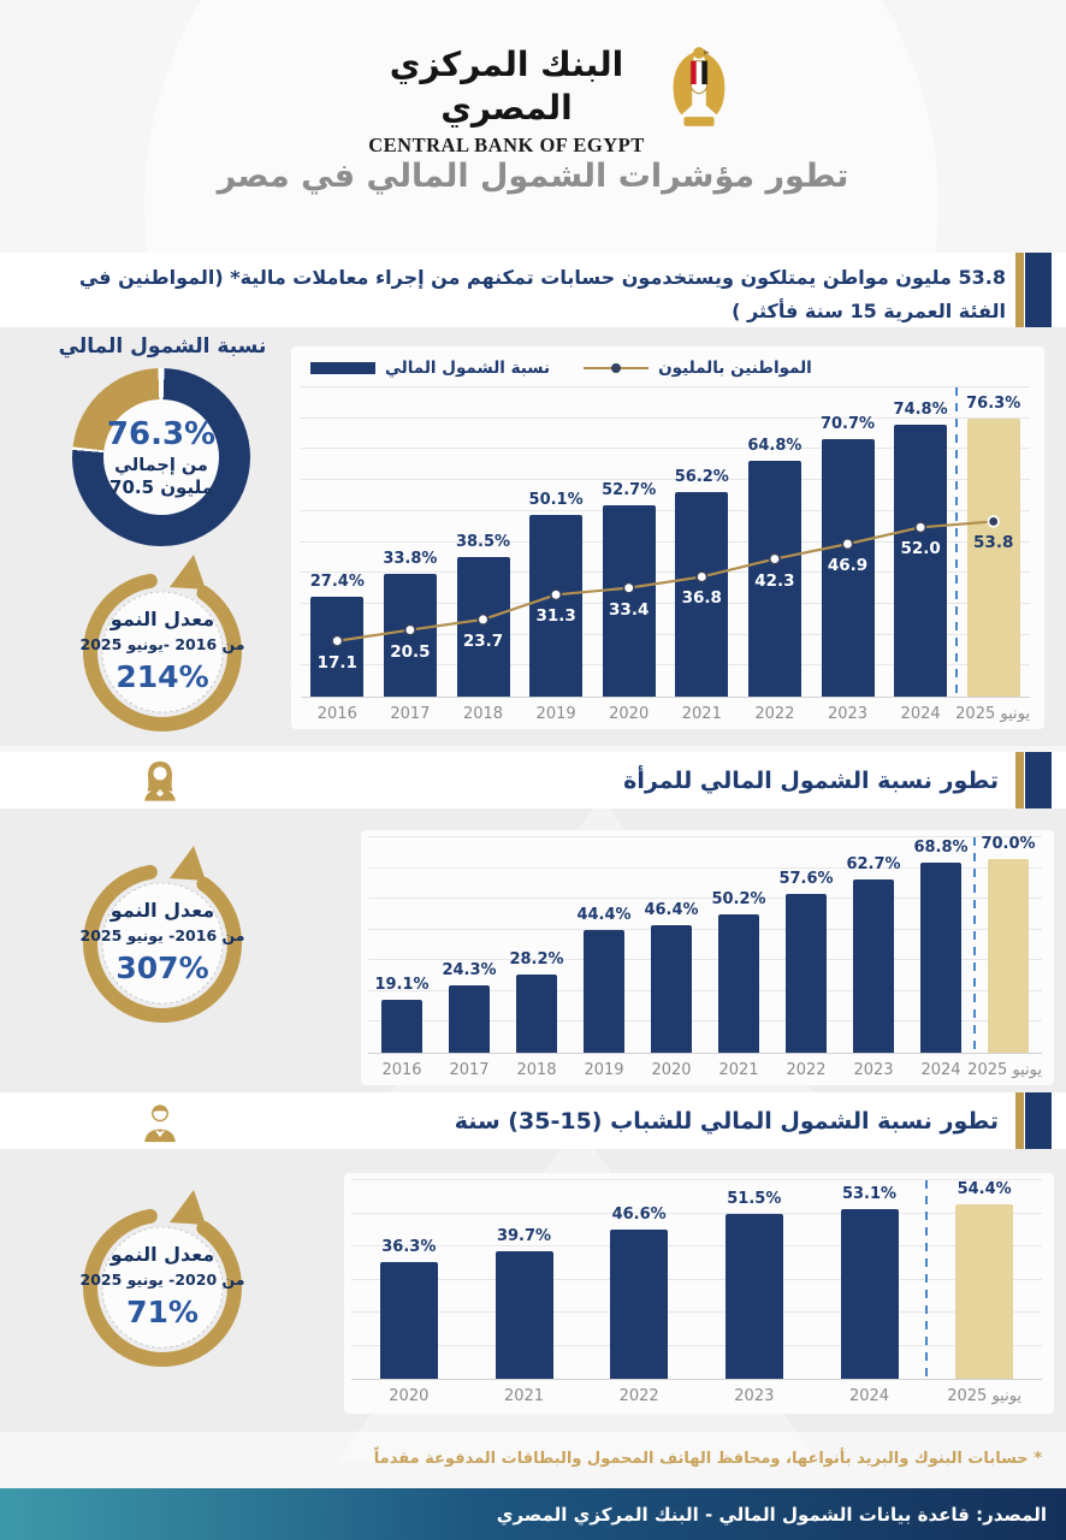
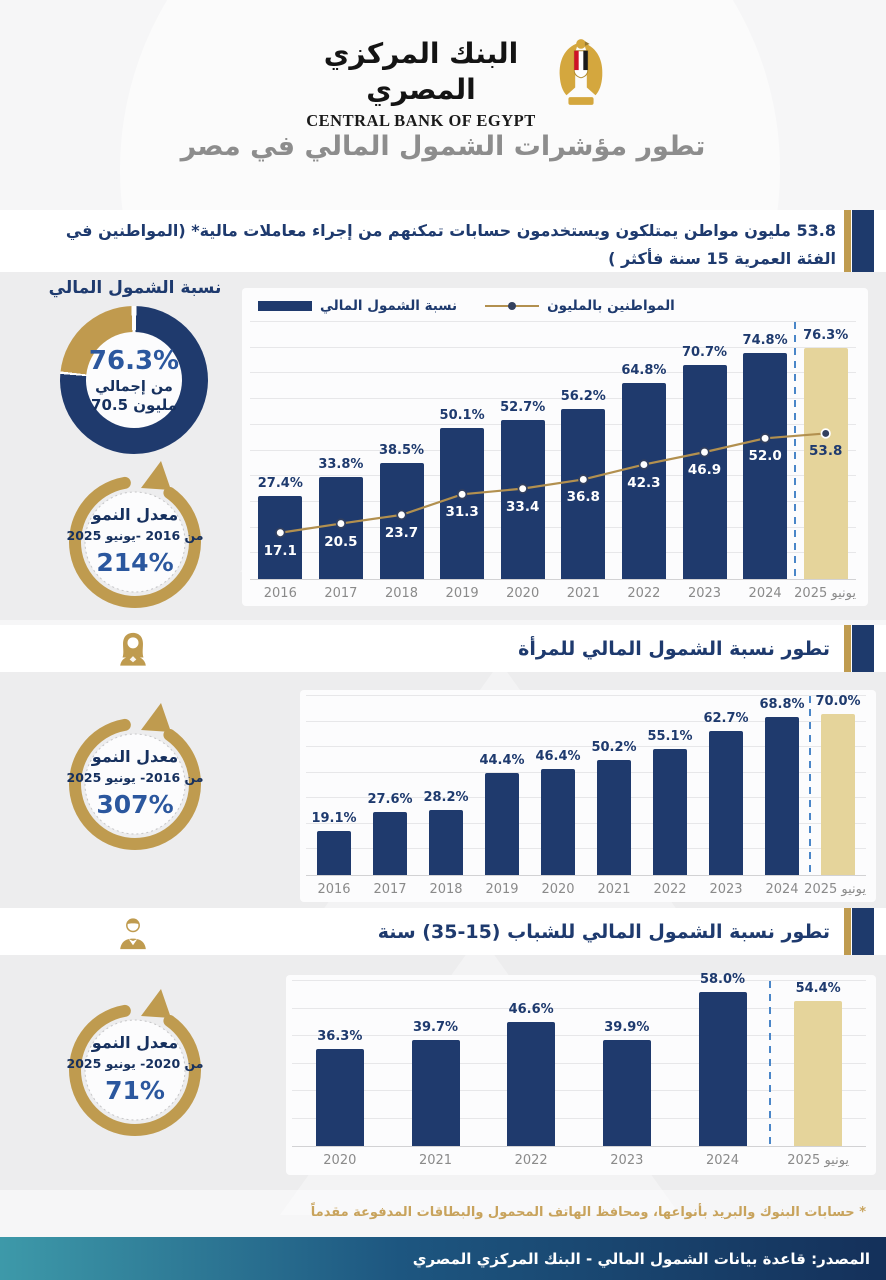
تطور نسبة الشمول المالي للمرأة/2017: 24.3% -> 27.6%
تطور نسبة الشمول المالي للمرأة/2022: 57.6% -> 55.1%
تطور نسبة الشمول المالي للشباب (15-35) سنة/2023: 51.5% -> 39.9%
تطور نسبة الشمول المالي للشباب (15-35) سنة/2024: 53.1% -> 58.0%
